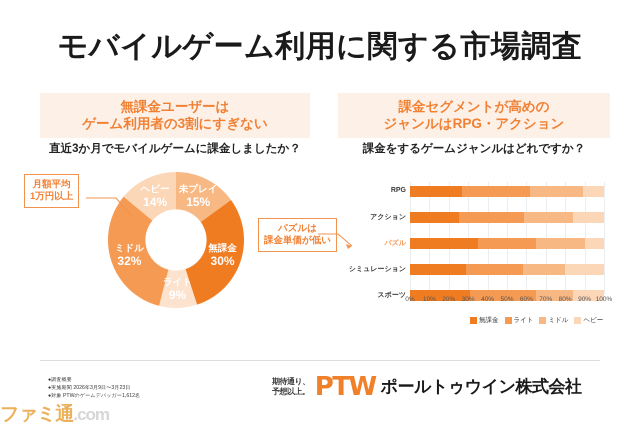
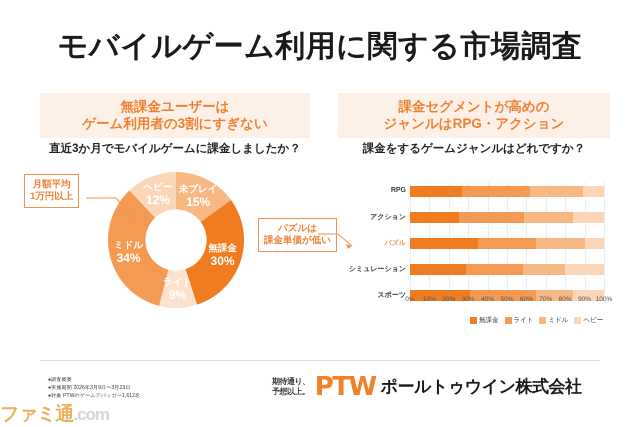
直近3か月でモバイルゲームに課金しましたか？/ミドル: 32% -> 34%
直近3か月でモバイルゲームに課金しましたか？/ヘビー: 14% -> 12%
